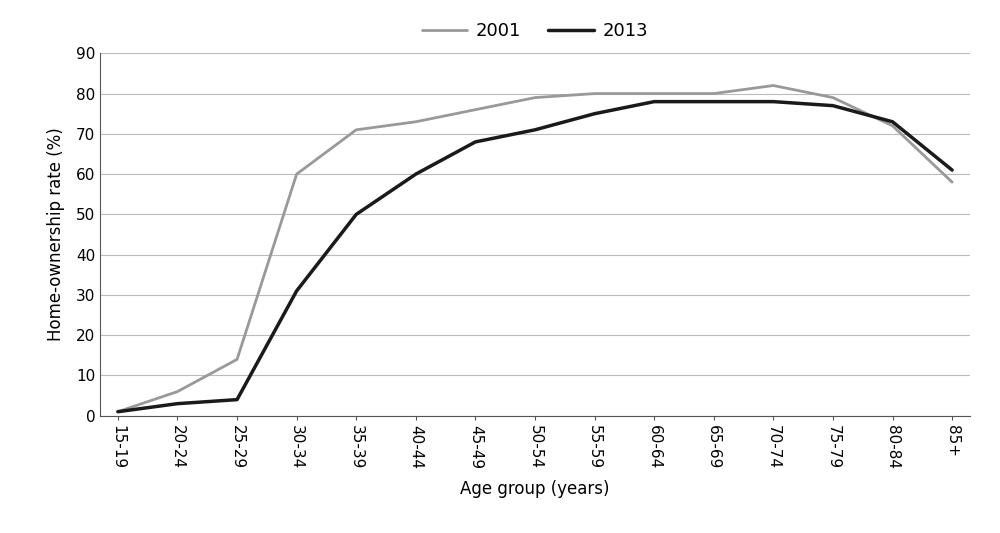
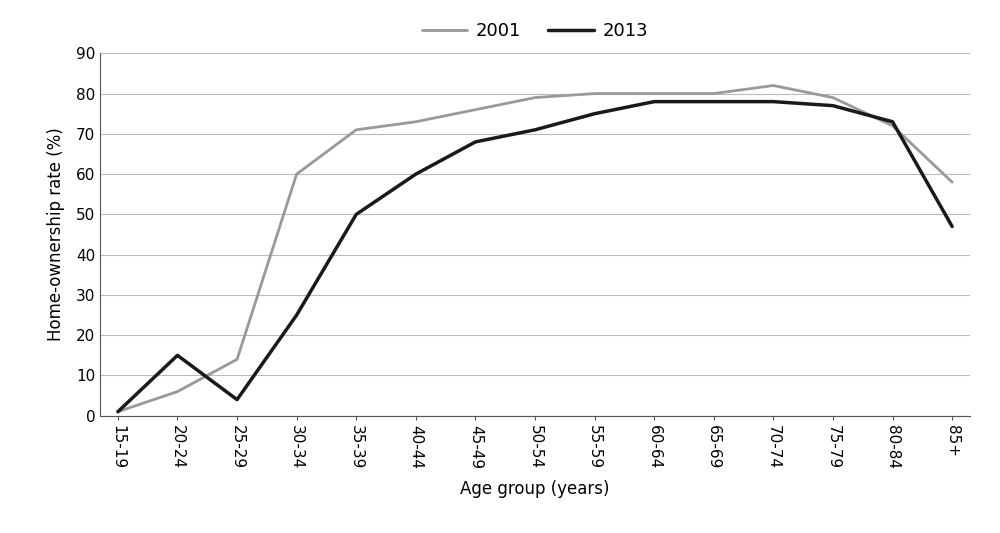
2013/20-24: 3 -> 15
2013/30-34: 31 -> 25
2013/85+: 61 -> 47
